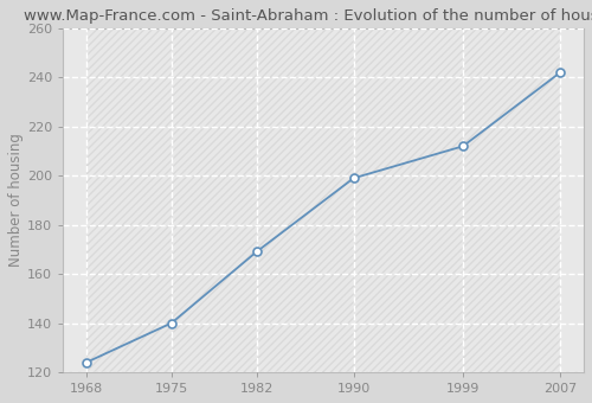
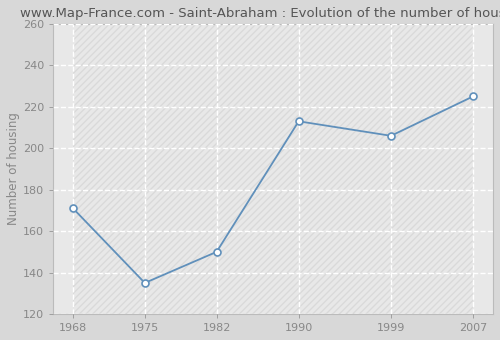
1968: 124 -> 171
1975: 140 -> 135
1982: 169 -> 150
1990: 199 -> 213
1999: 212 -> 206
2007: 242 -> 225
